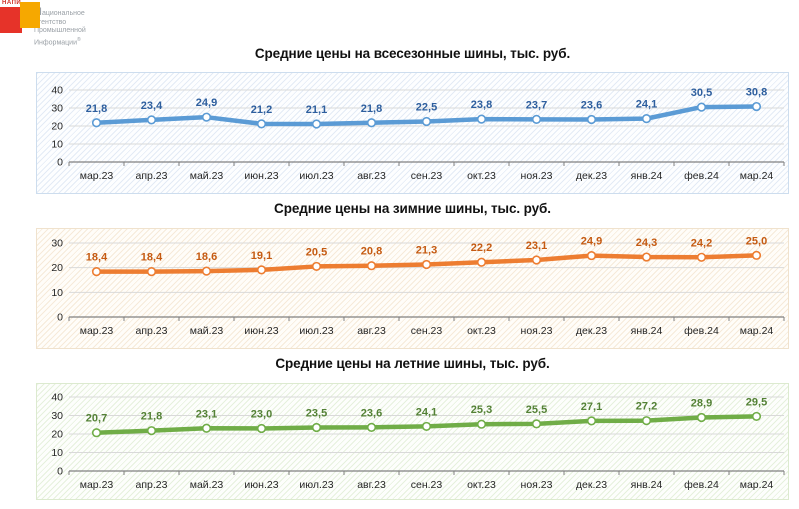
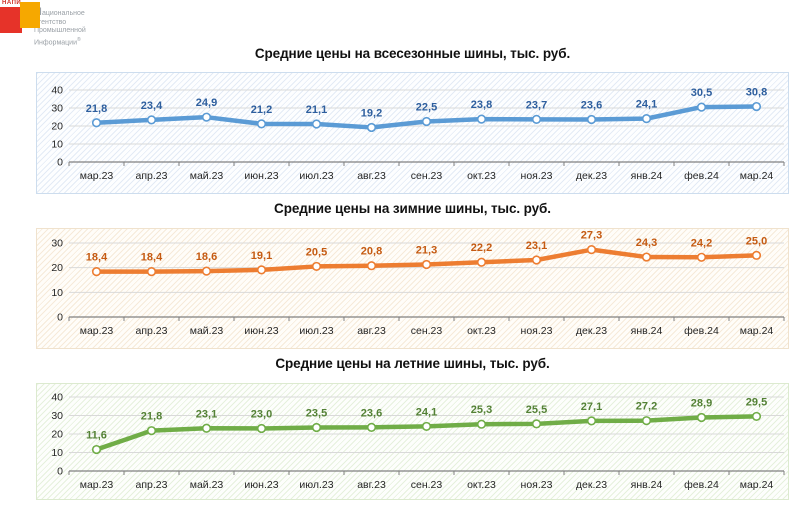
Средние цены на всесезонные шины, тыс. руб./авг.23: 21,8 -> 19,2
Средние цены на зимние шины, тыс. руб./дек.23: 24,9 -> 27,3
Средние цены на летние шины, тыс. руб./мар.23: 20,7 -> 11,6
